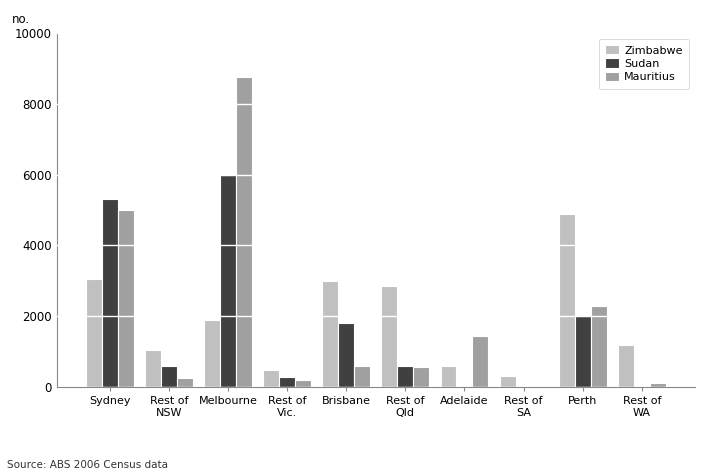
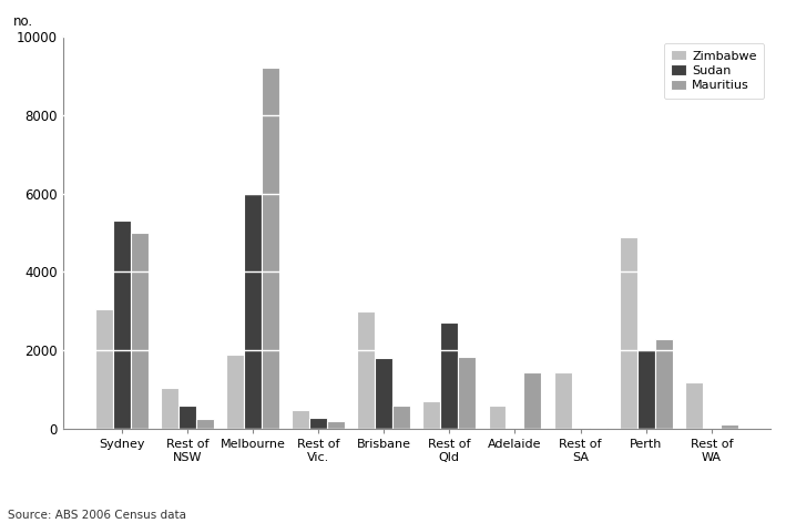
Mauritius/Melbourne: 8750 -> 9200
Zimbabwe/Rest of Qld: 2850 -> 700
Sudan/Rest of Qld: 600 -> 2700
Mauritius/Rest of Qld: 580 -> 1850
Zimbabwe/Rest of SA: 300 -> 1450
